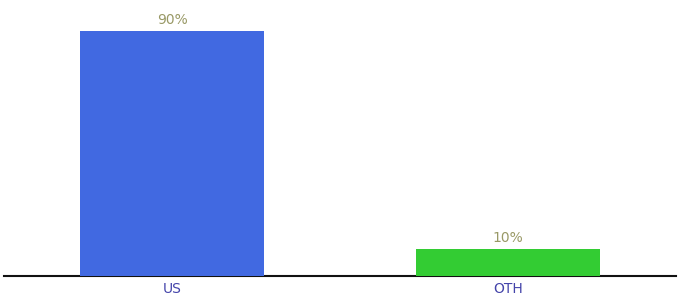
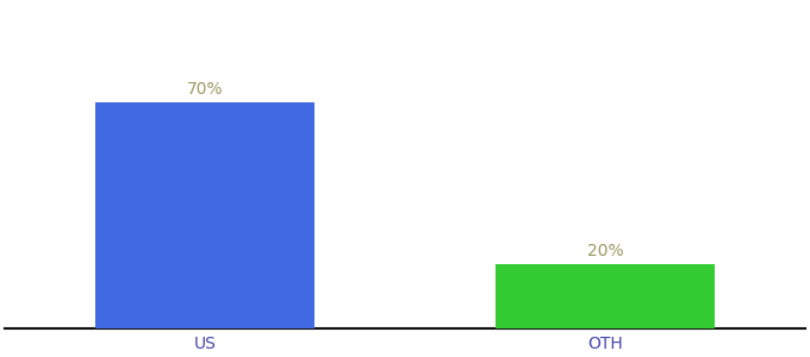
US: 90% -> 70%
OTH: 10% -> 20%
